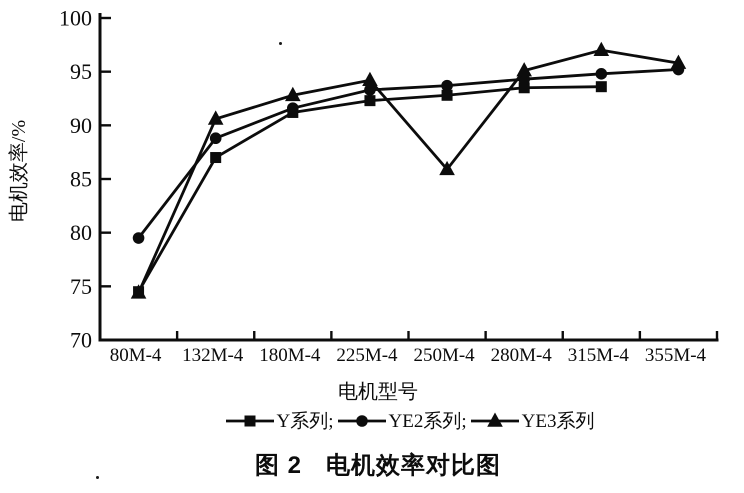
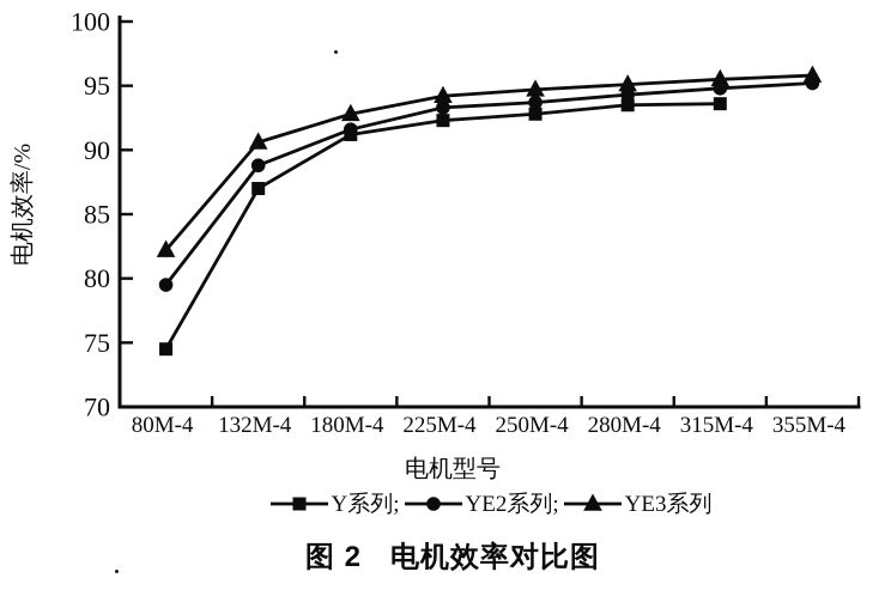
YE3系列/80M-4: 74.4 -> 82.2
YE3系列/250M-4: 85.9 -> 94.7
YE3系列/315M-4: 97.0 -> 95.5
